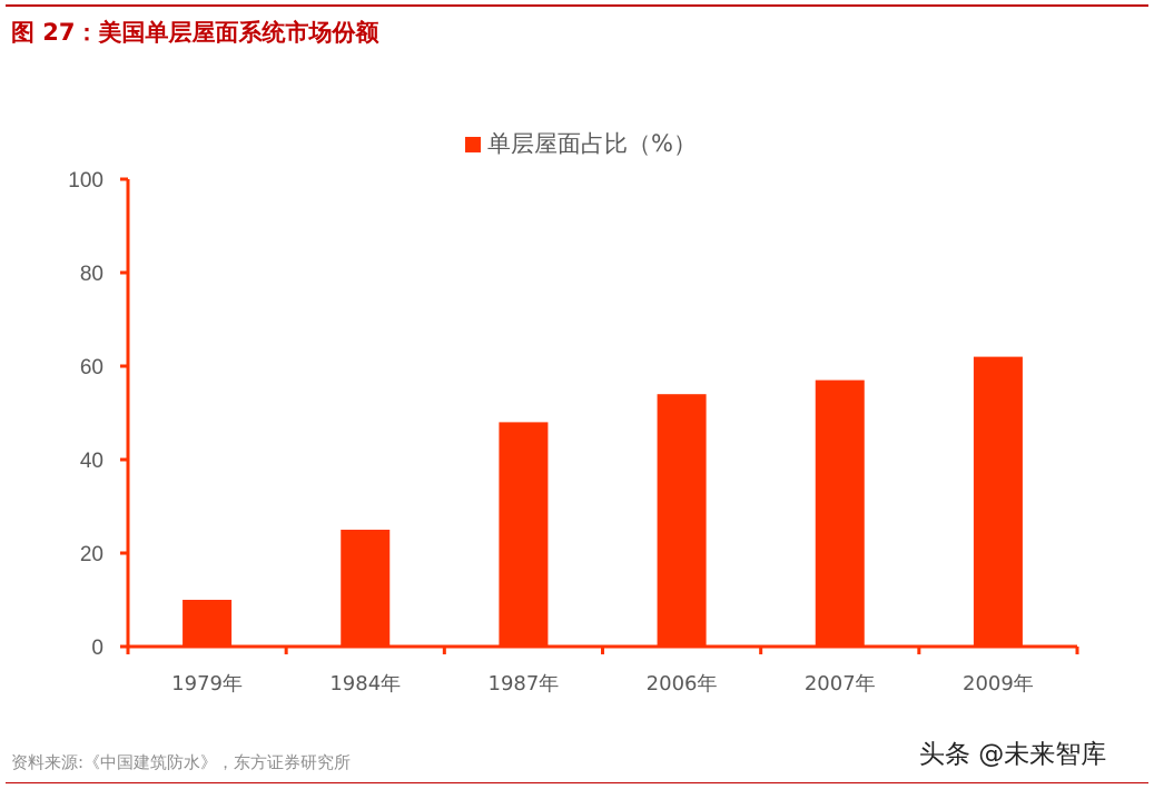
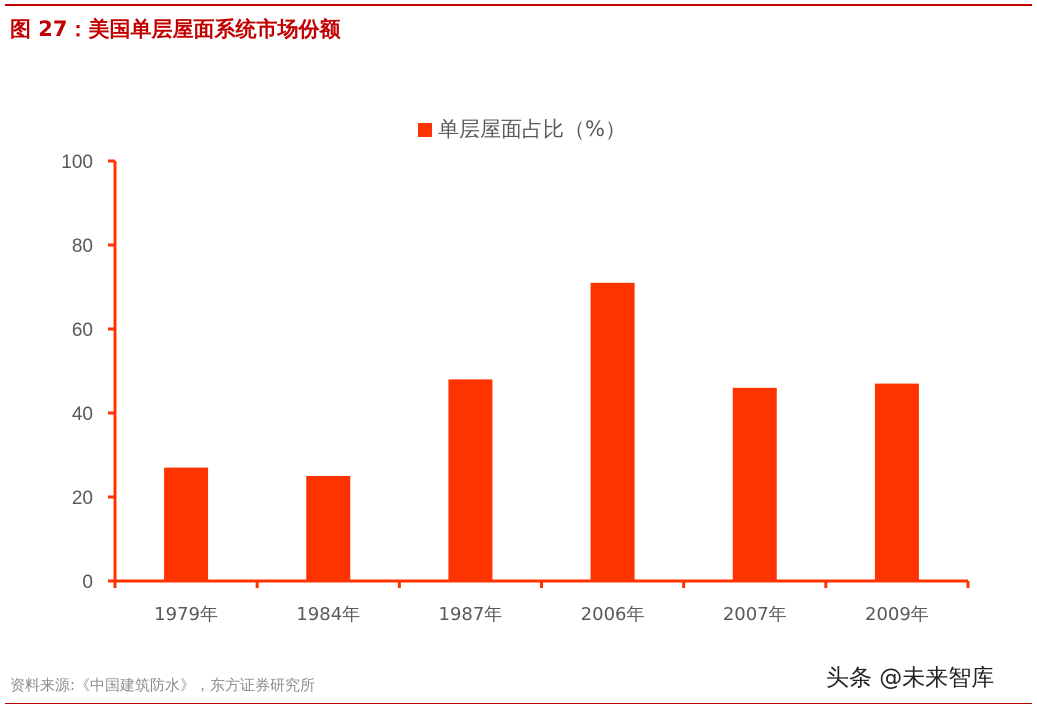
1979年: 10 -> 27
2006年: 54 -> 71
2007年: 57 -> 46
2009年: 62 -> 47
